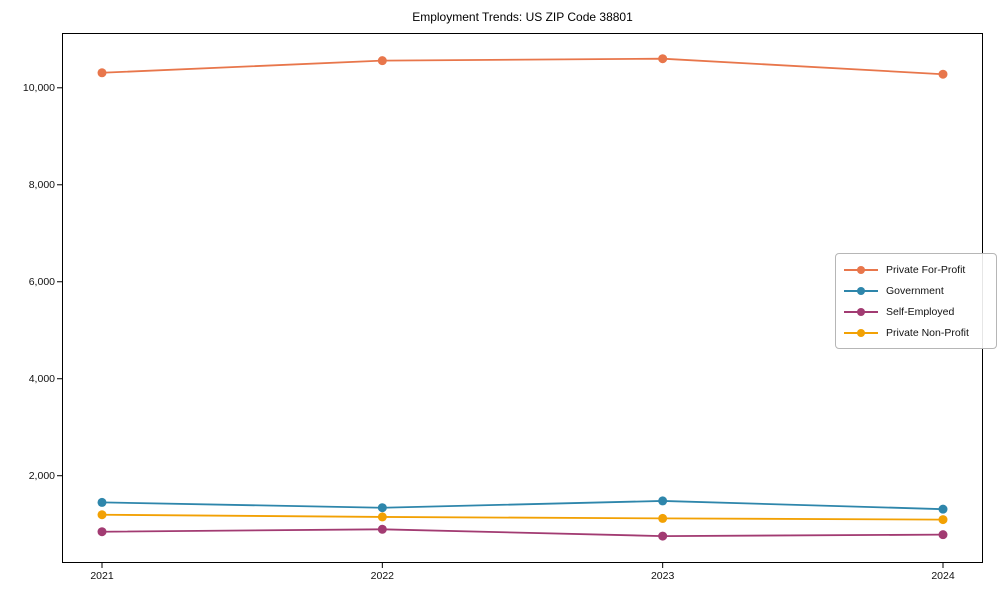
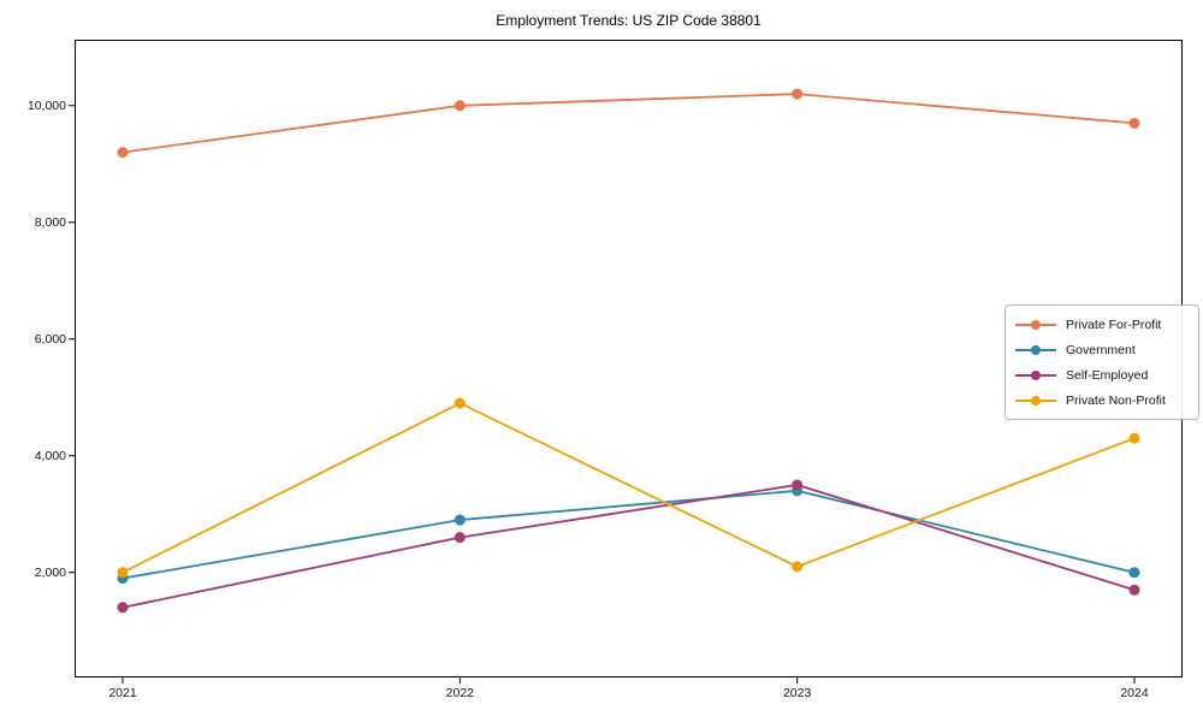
Private For-Profit/2021: 10300 -> 9200
Government/2021: 1400 -> 1900
Self-Employed/2021: 800 -> 1400
Private Non-Profit/2021: 1200 -> 2000
Private For-Profit/2022: 10600 -> 10000
Government/2022: 1300 -> 2900
Self-Employed/2022: 900 -> 2600
Private Non-Profit/2022: 1200 -> 4900
Private For-Profit/2023: 10600 -> 10200
Government/2023: 1500 -> 3400
Self-Employed/2023: 800 -> 3500
Private Non-Profit/2023: 1100 -> 2100
Private For-Profit/2024: 10300 -> 9700
Government/2024: 1300 -> 2000
Self-Employed/2024: 800 -> 1700
Private Non-Profit/2024: 1100 -> 4300
